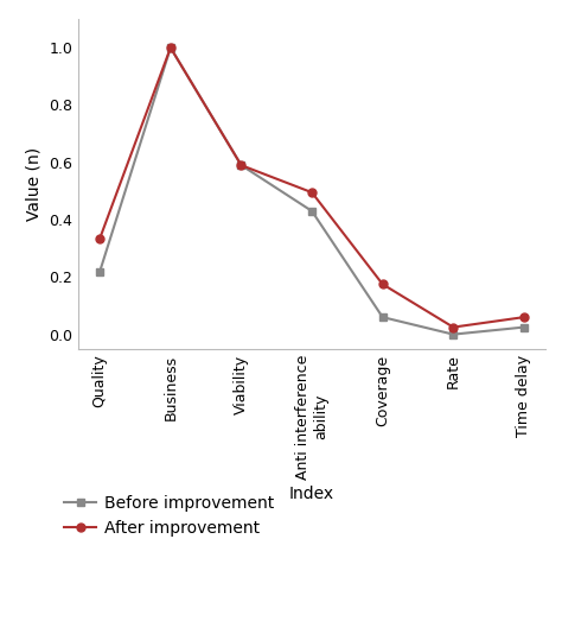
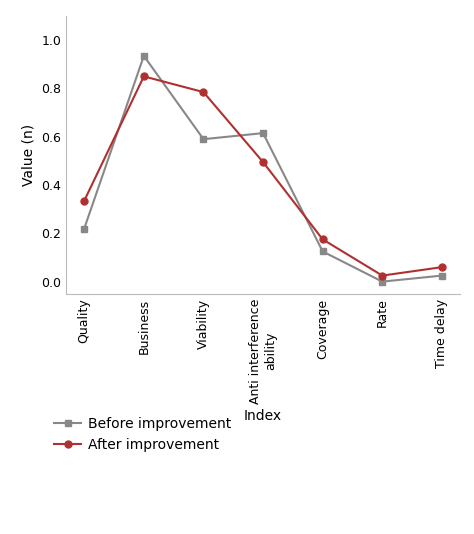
Before improvement/Business: 1.000 -> 0.935
After improvement/Business: 1.000 -> 0.850
After improvement/Viability: 0.590 -> 0.785
Before improvement/Anti interference ability: 0.430 -> 0.615
Before improvement/Coverage: 0.060 -> 0.125
